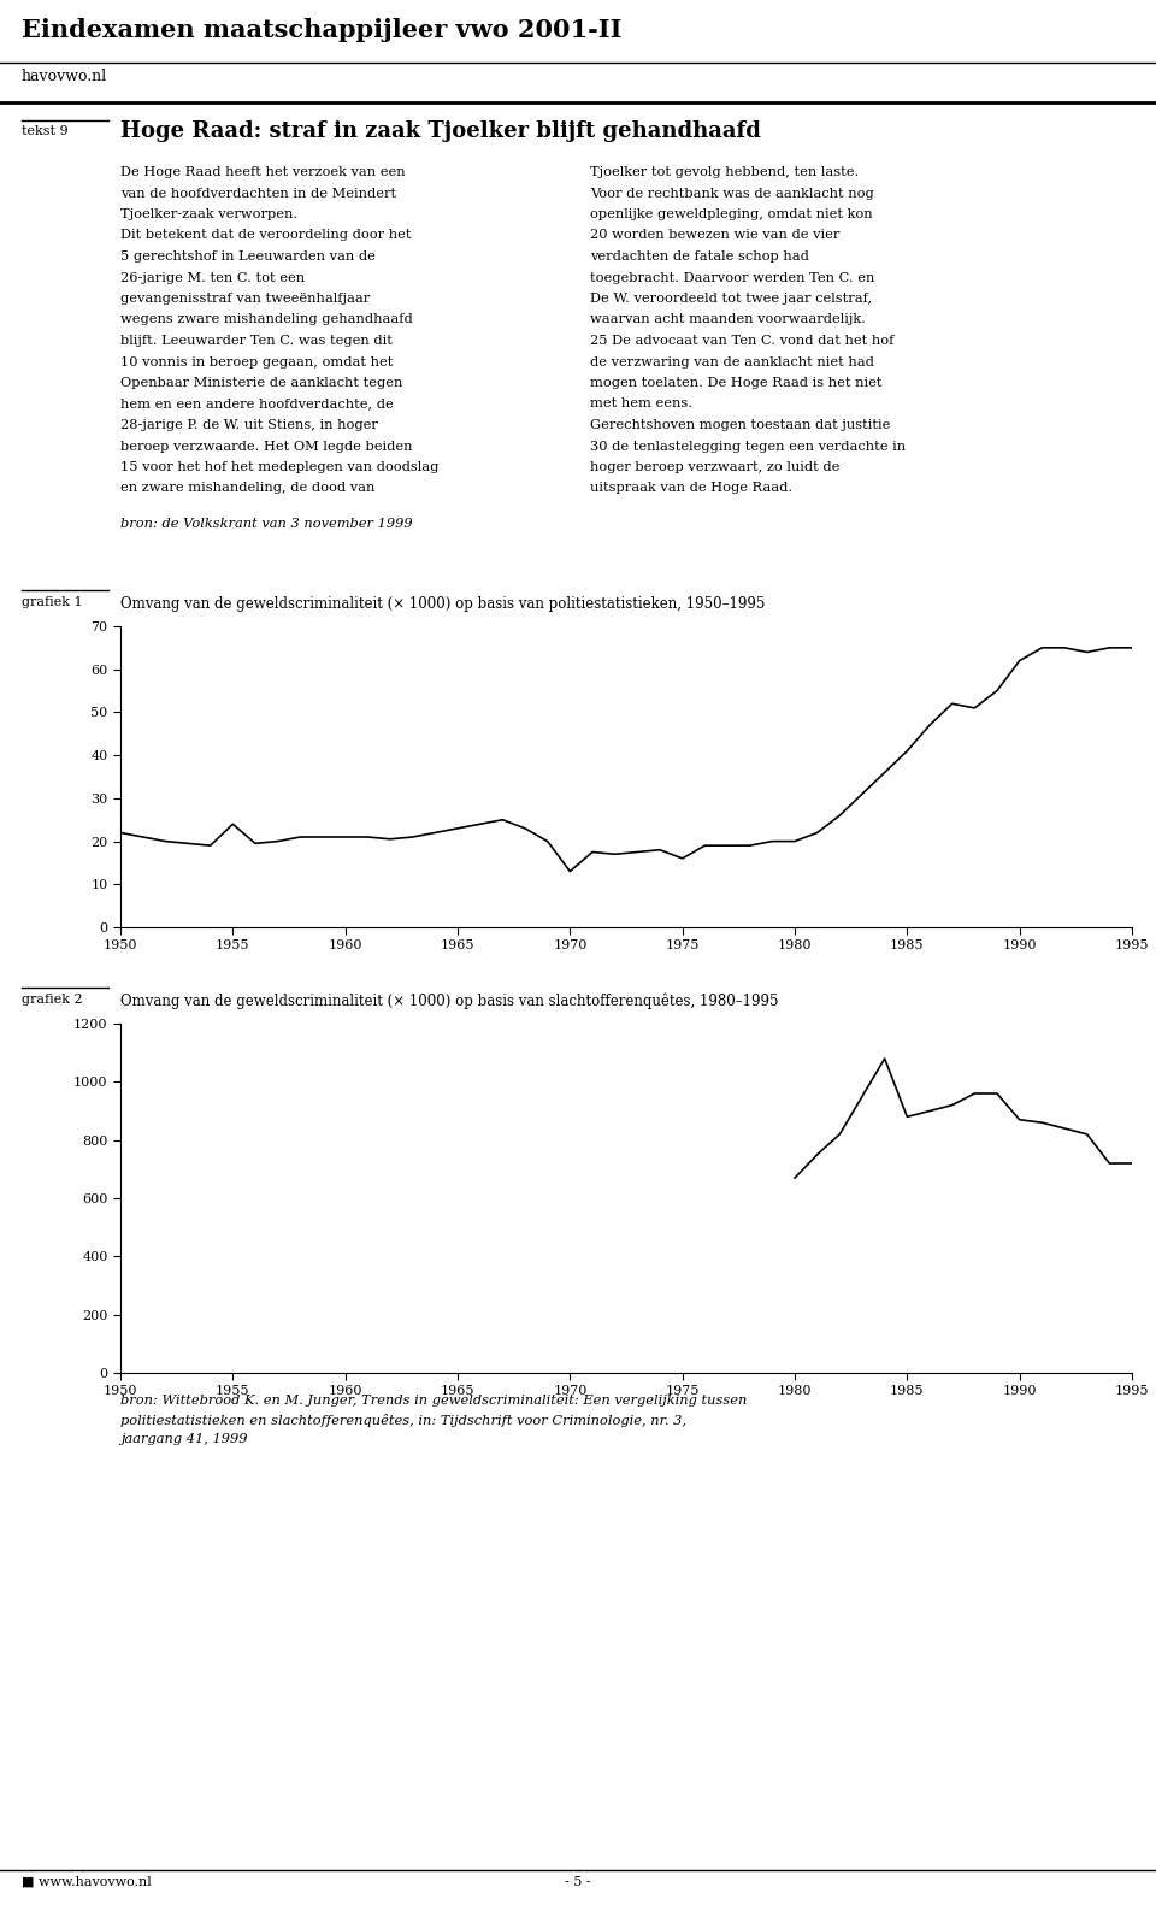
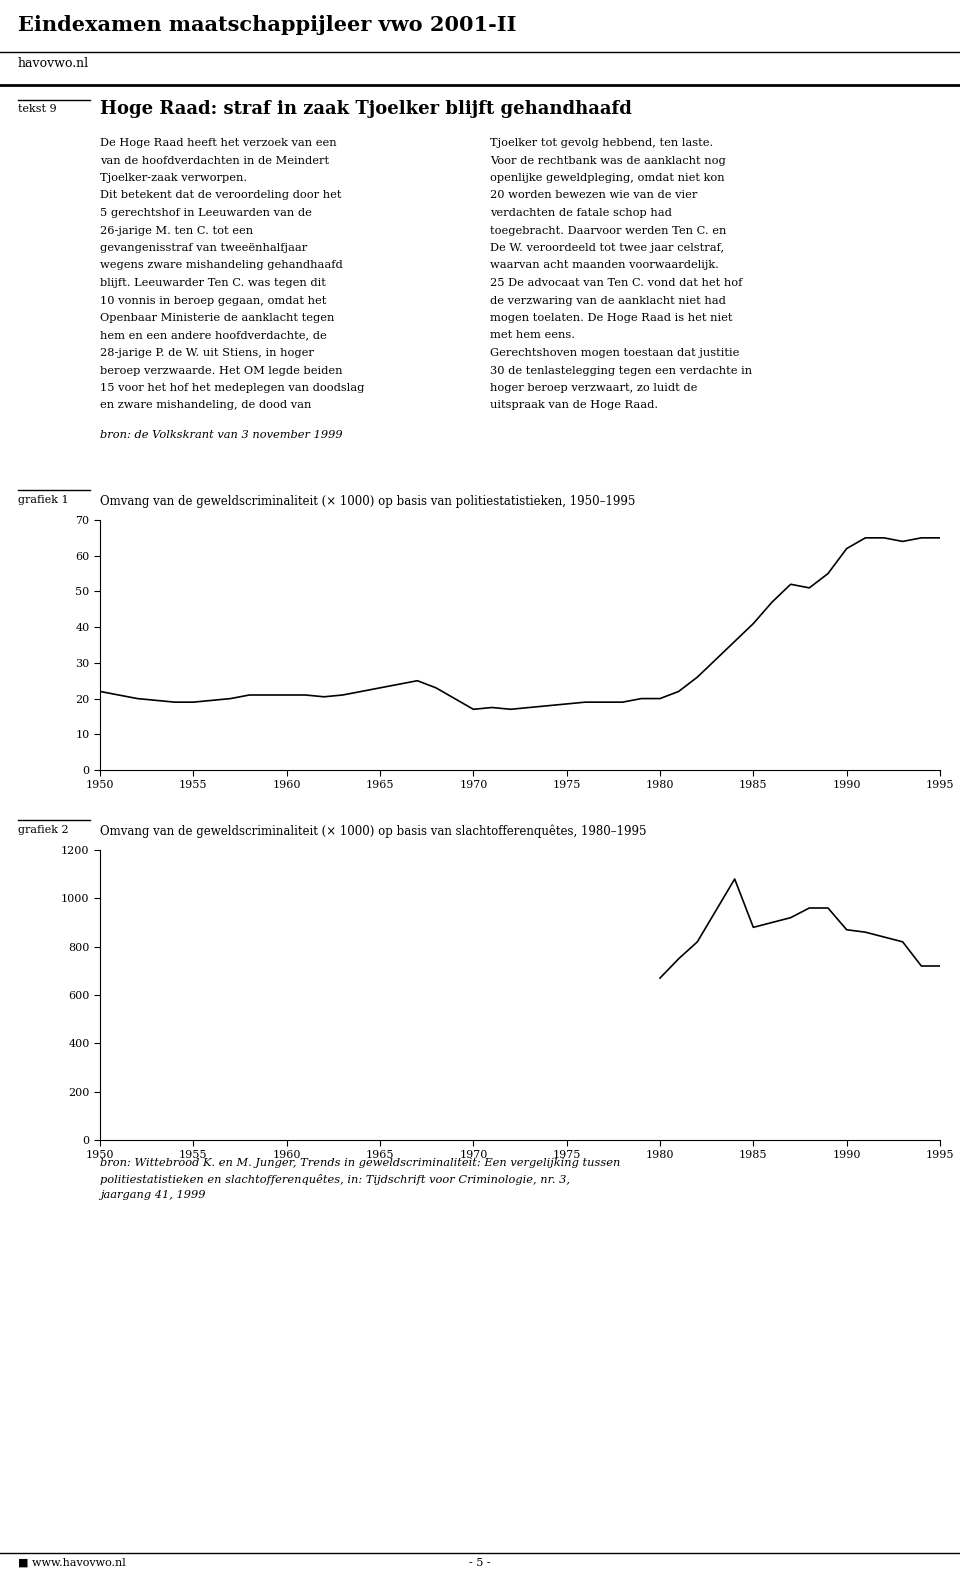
1955: 24.0 -> 19.0
1970: 13.0 -> 17.0
1975: 16.0 -> 18.5
